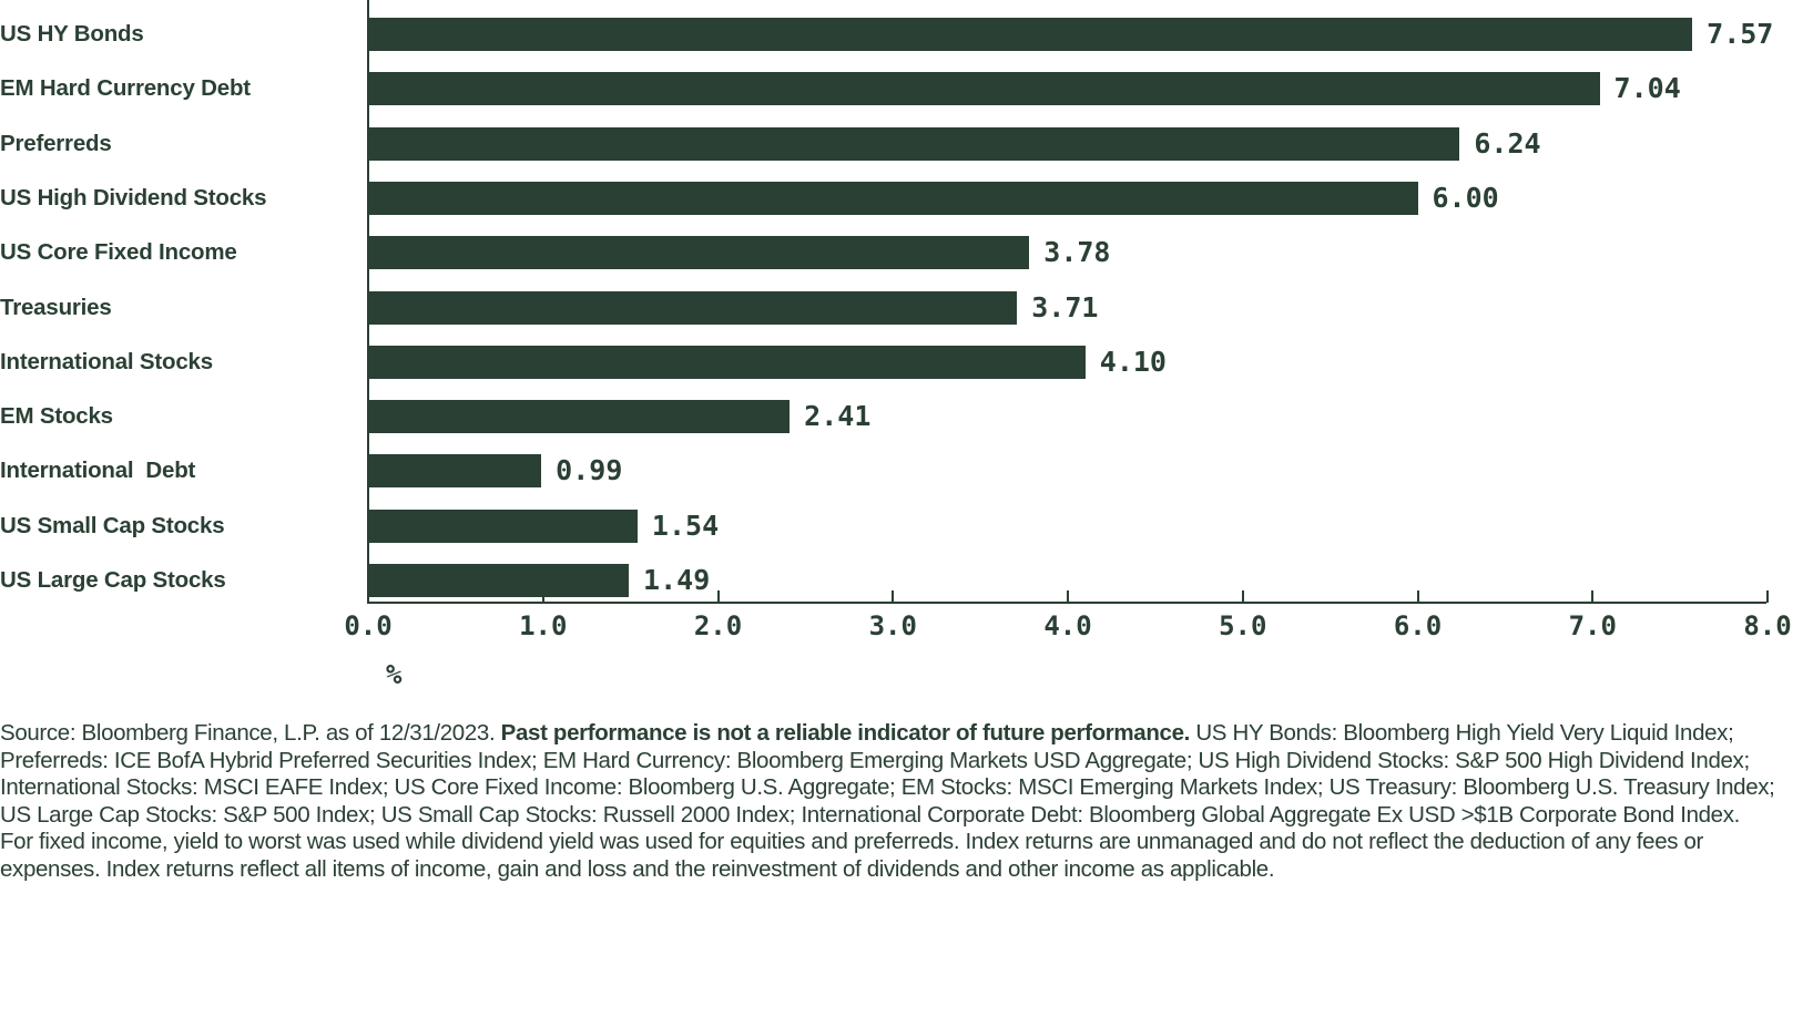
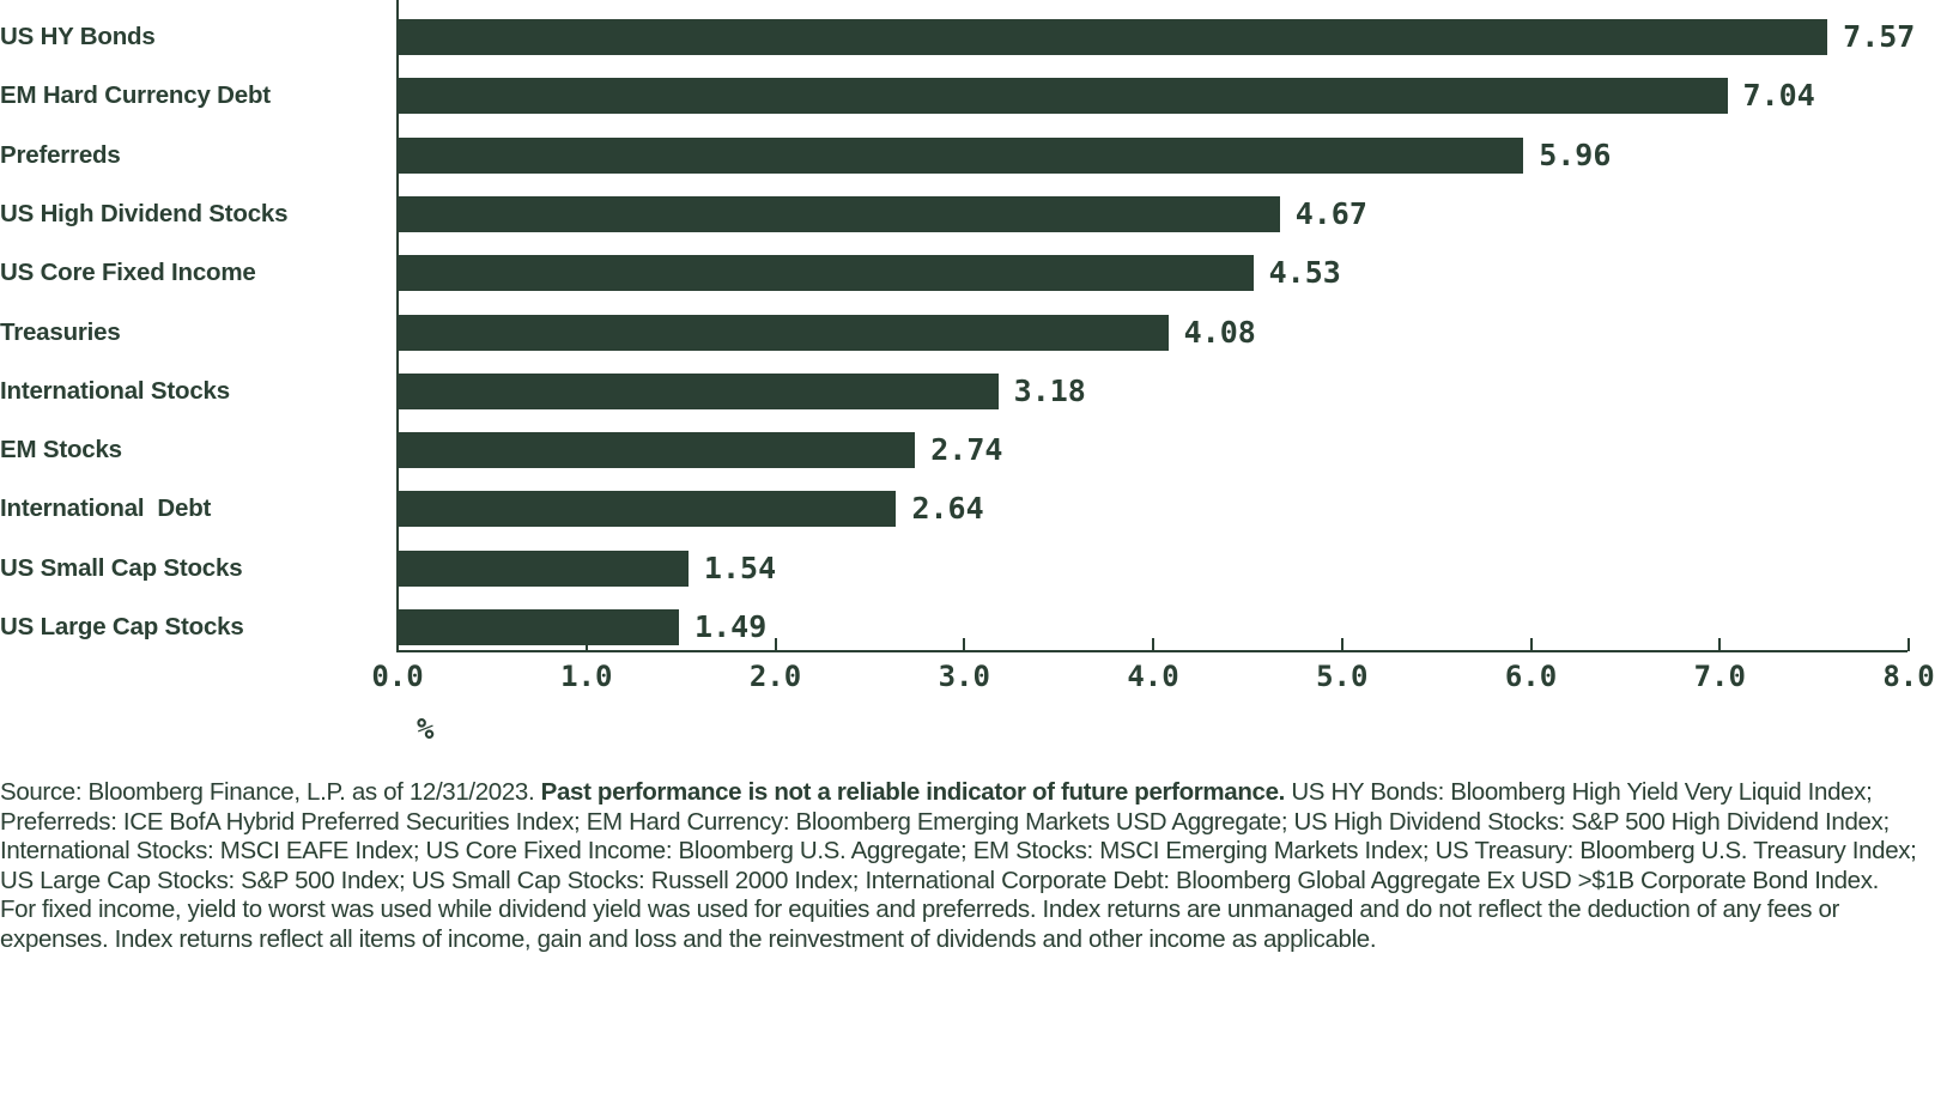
Preferreds: 6.24 -> 5.96
US High Dividend Stocks: 6.00 -> 4.67
US Core Fixed Income: 3.78 -> 4.53
Treasuries: 3.71 -> 4.08
International Stocks: 4.10 -> 3.18
EM Stocks: 2.41 -> 2.74
International Debt: 0.99 -> 2.64
